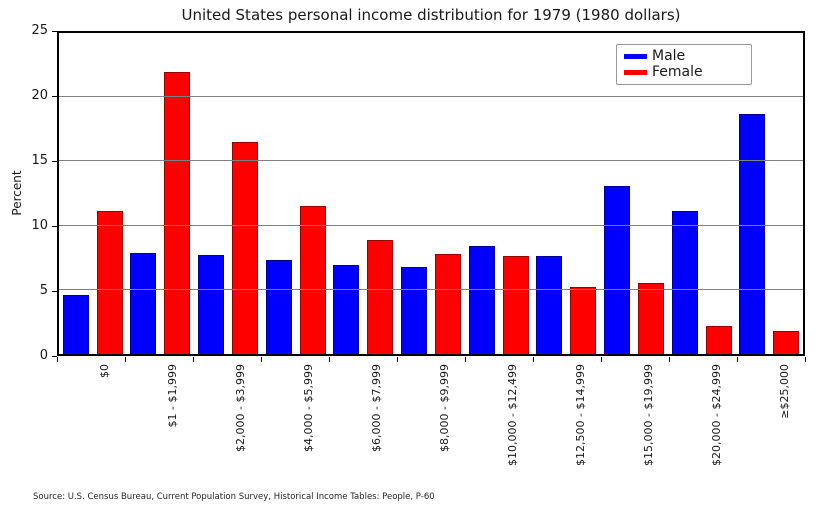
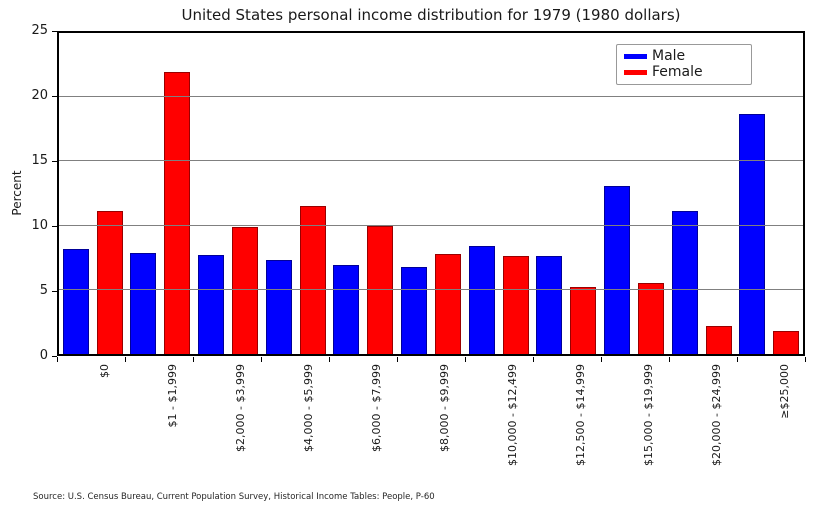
Male/$0: 4.6 -> 8.2
Female/$2,000 - $3,999: 16.5 -> 9.9
Female/$6,000 - $7,999: 8.9 -> 10.0
